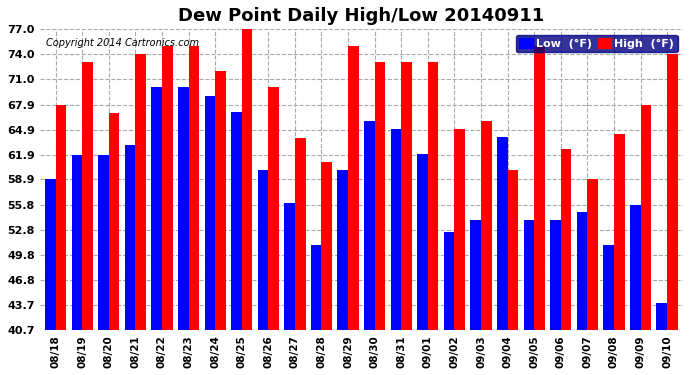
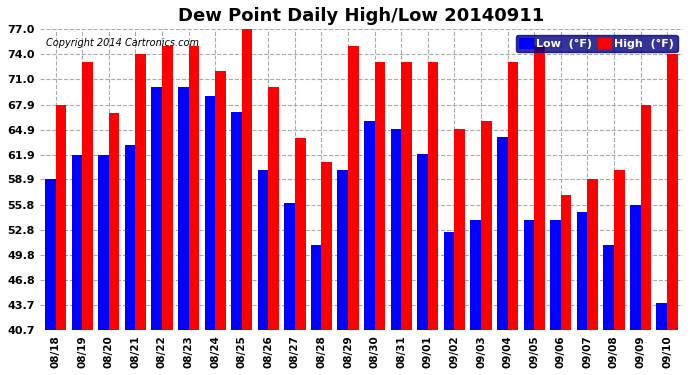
High (°F)/09/04: 60.0 -> 73.0
High (°F)/09/06: 62.6 -> 57.0
High (°F)/09/08: 64.4 -> 60.0
